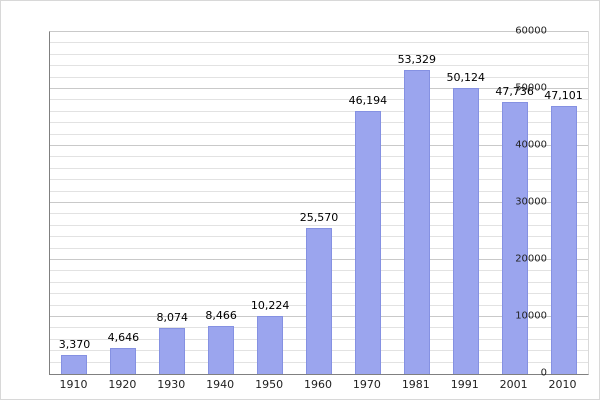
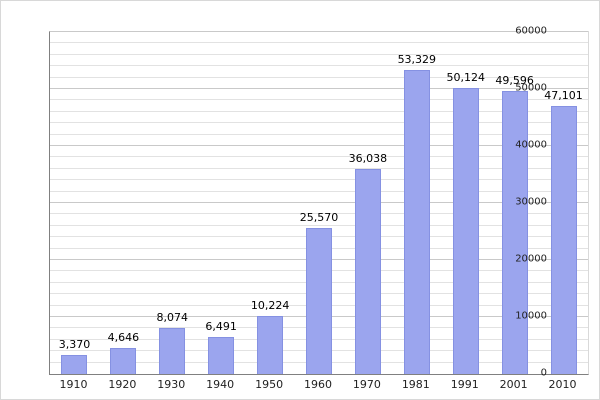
1940: 8,466 -> 6,491
1970: 46,194 -> 36,038
2001: 47,736 -> 49,596
